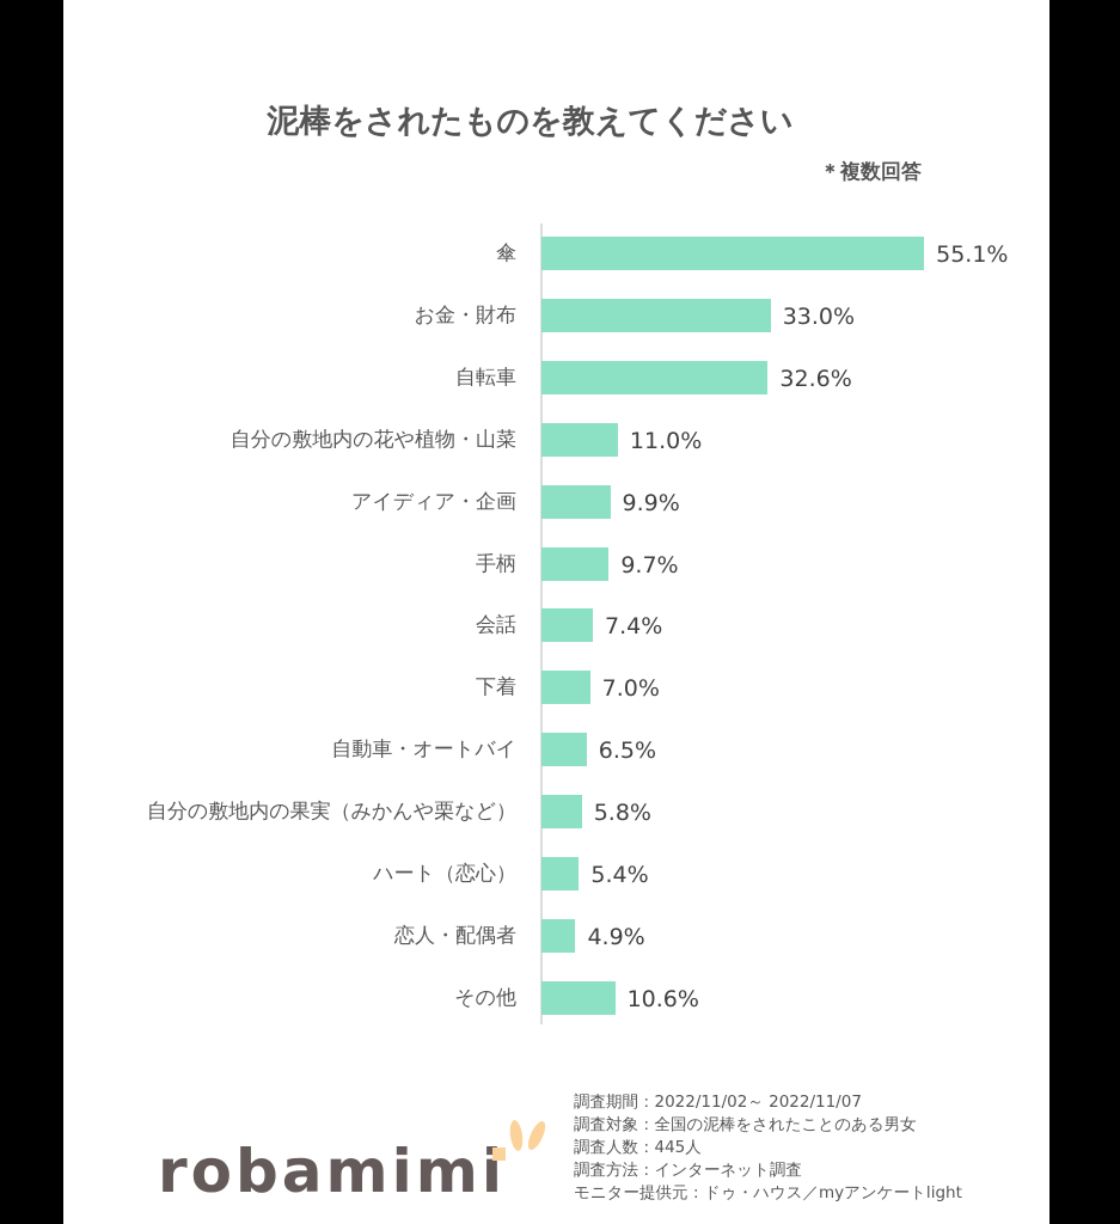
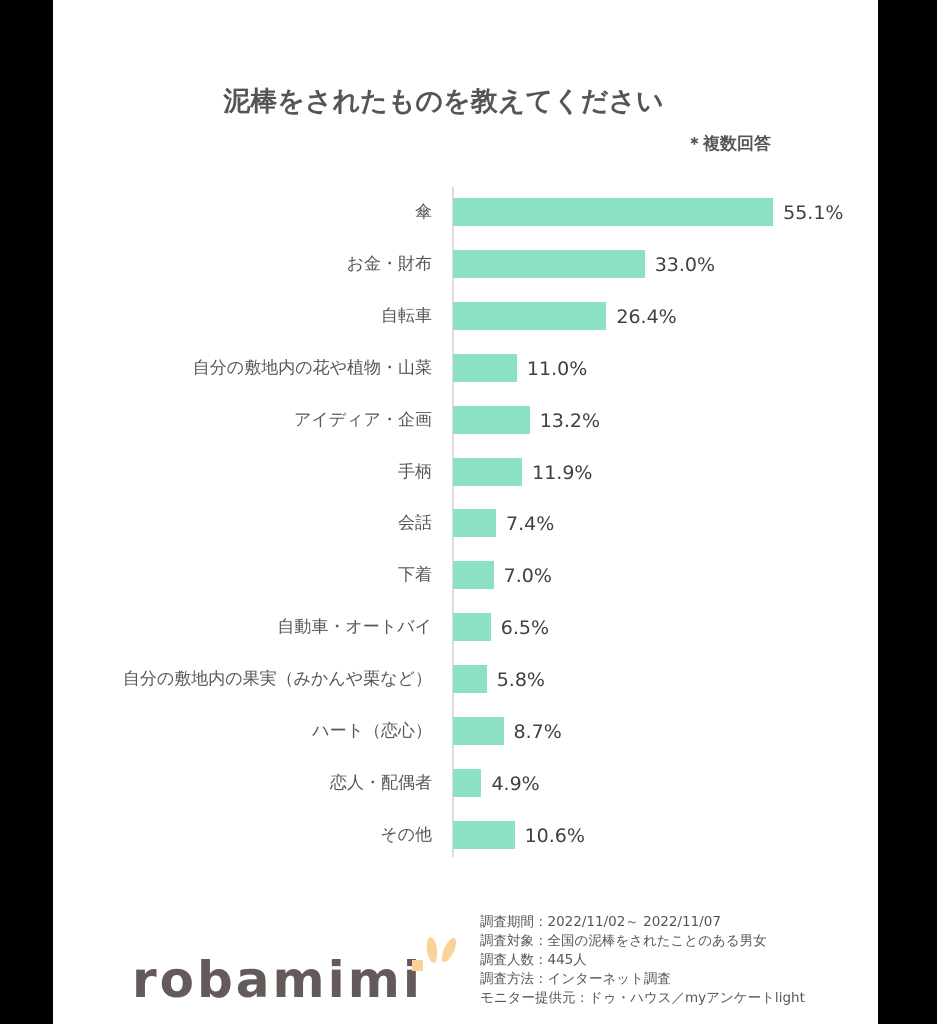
自転車: 32.6% -> 26.4%
アイディア・企画: 9.9% -> 13.2%
手柄: 9.7% -> 11.9%
ハート（恋心）: 5.4% -> 8.7%
